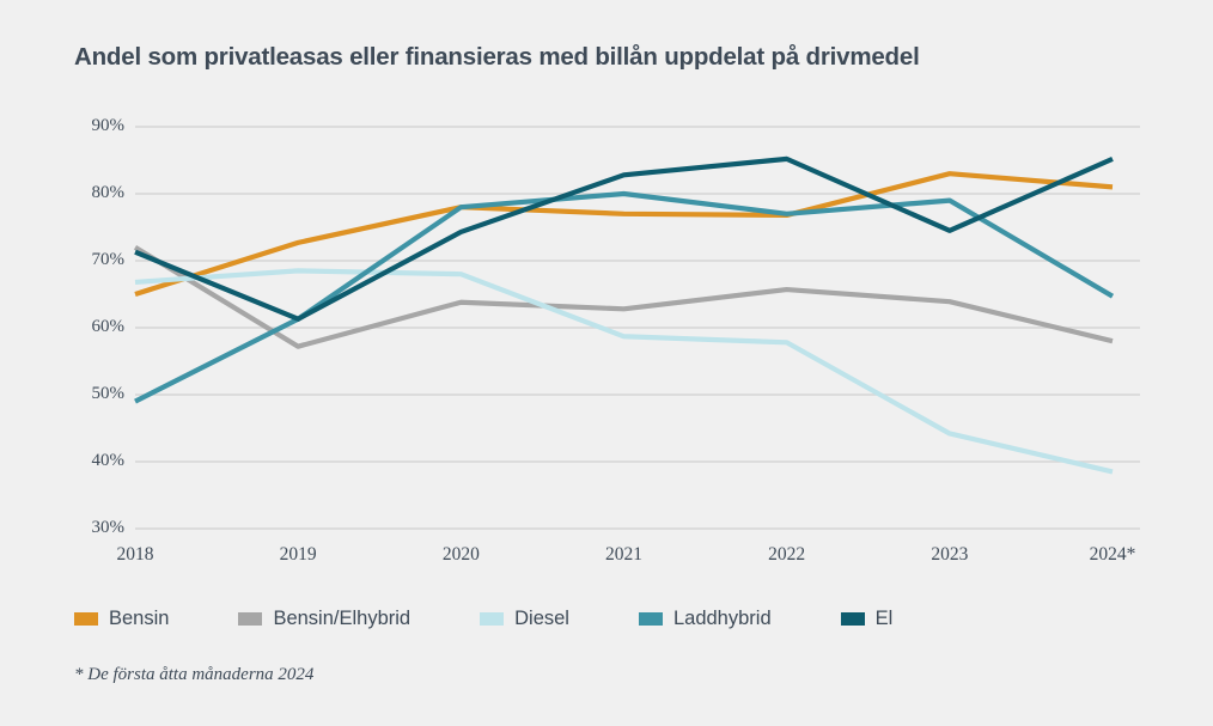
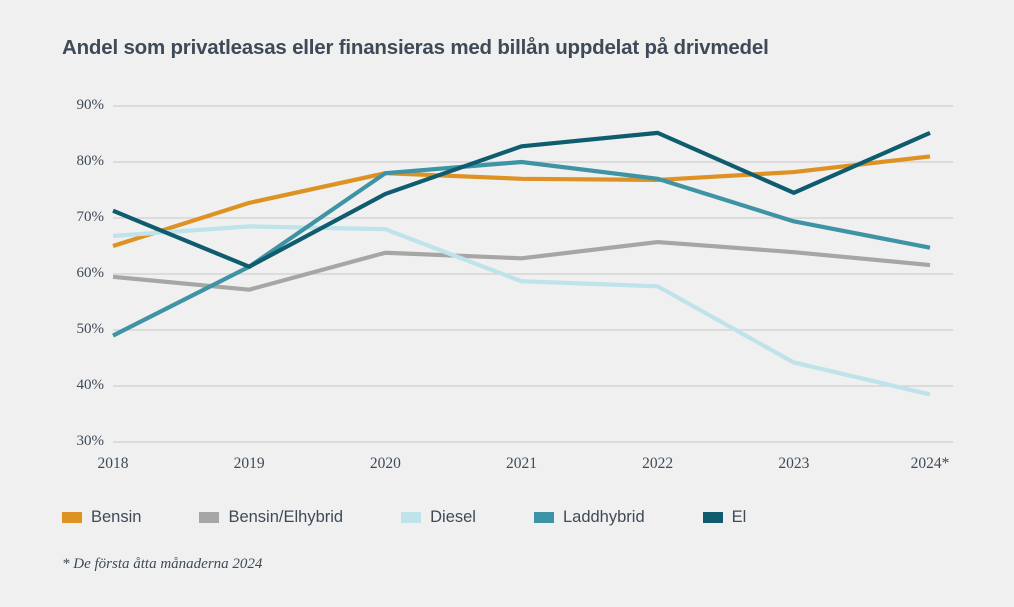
Bensin/Elhybrid/2018: 72% -> 60%
Bensin/2023: 83% -> 78%
Laddhybrid/2023: 79% -> 69%
Bensin/Elhybrid/2024*: 58% -> 62%
